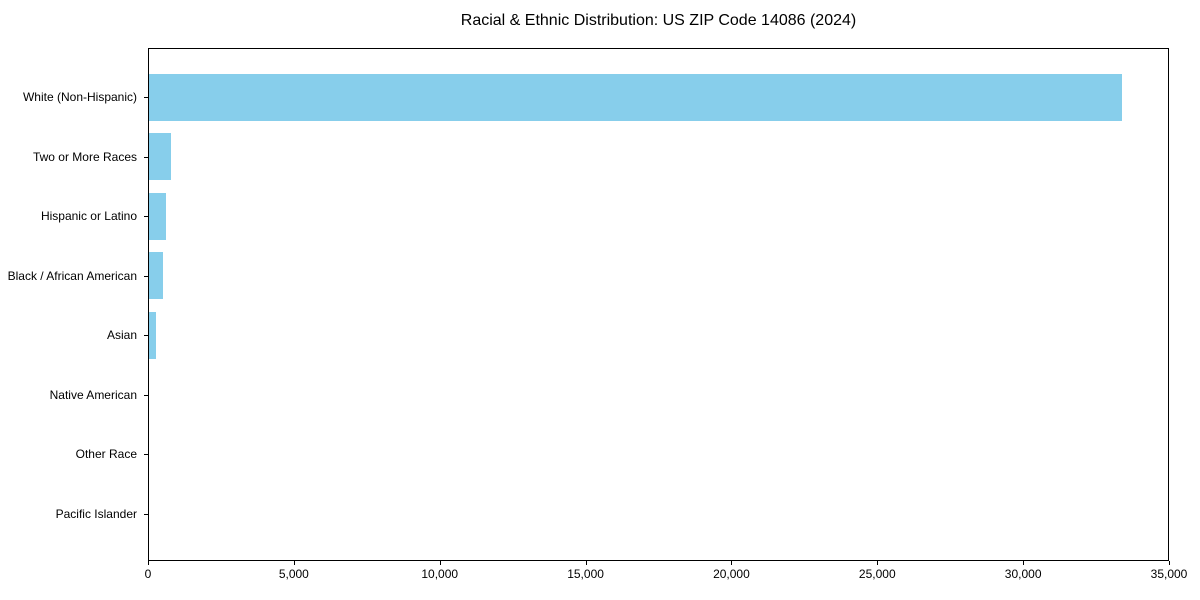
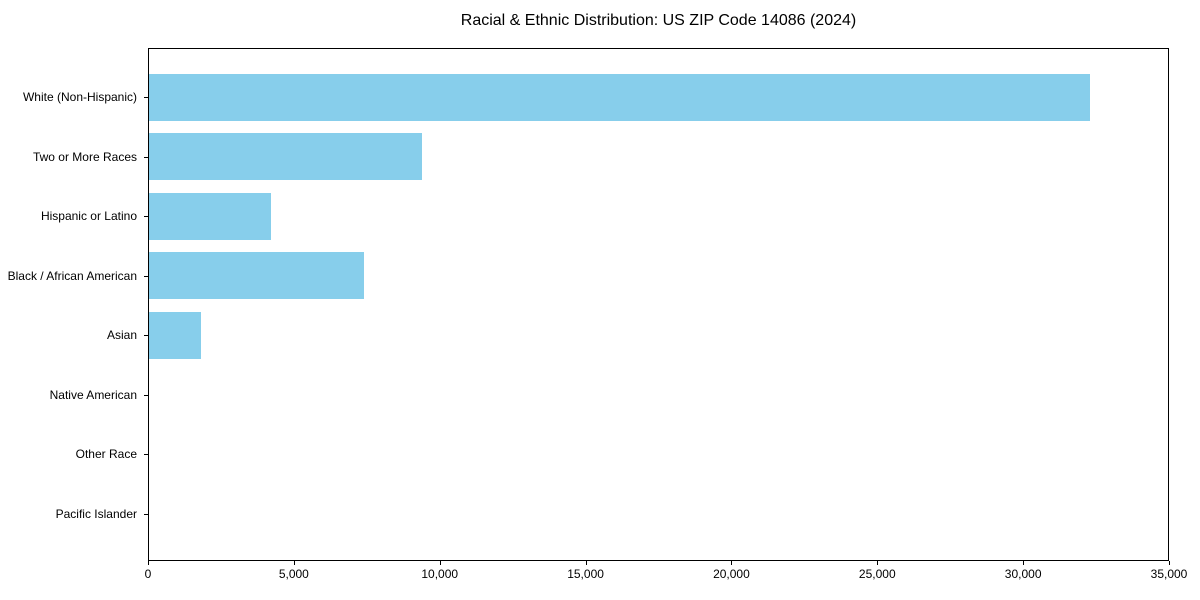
White (Non-Hispanic): 33400 -> 32300
Two or More Races: 800 -> 9400
Hispanic or Latino: 600 -> 4200
Black / African American: 500 -> 7400
Asian: 300 -> 1800
